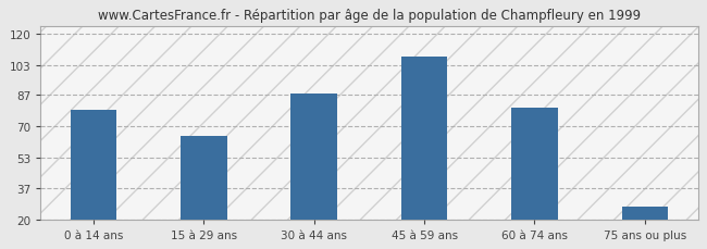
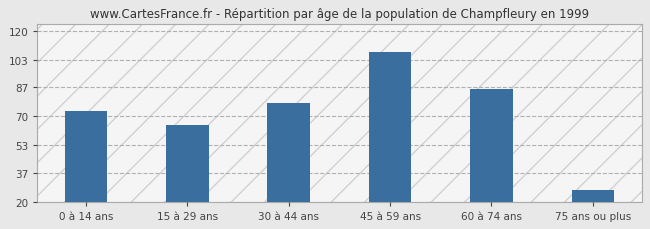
0 à 14 ans: 79 -> 73
30 à 44 ans: 88 -> 78
60 à 74 ans: 80 -> 86
